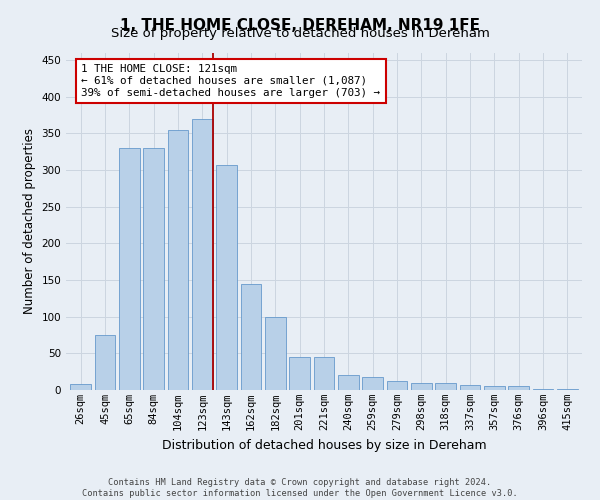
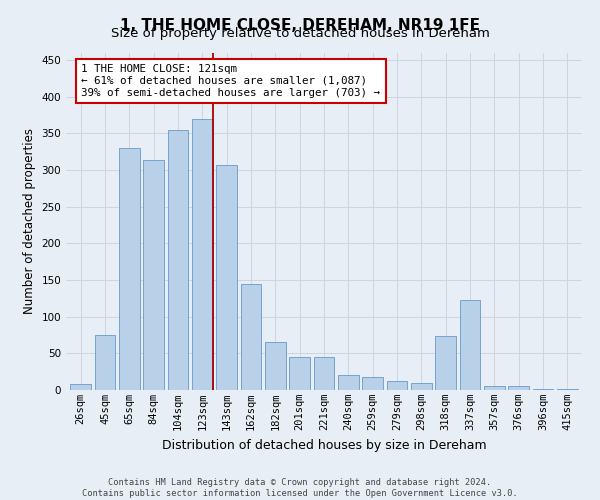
84sqm: 330 -> 314
182sqm: 100 -> 66
318sqm: 10 -> 74
337sqm: 7 -> 122
